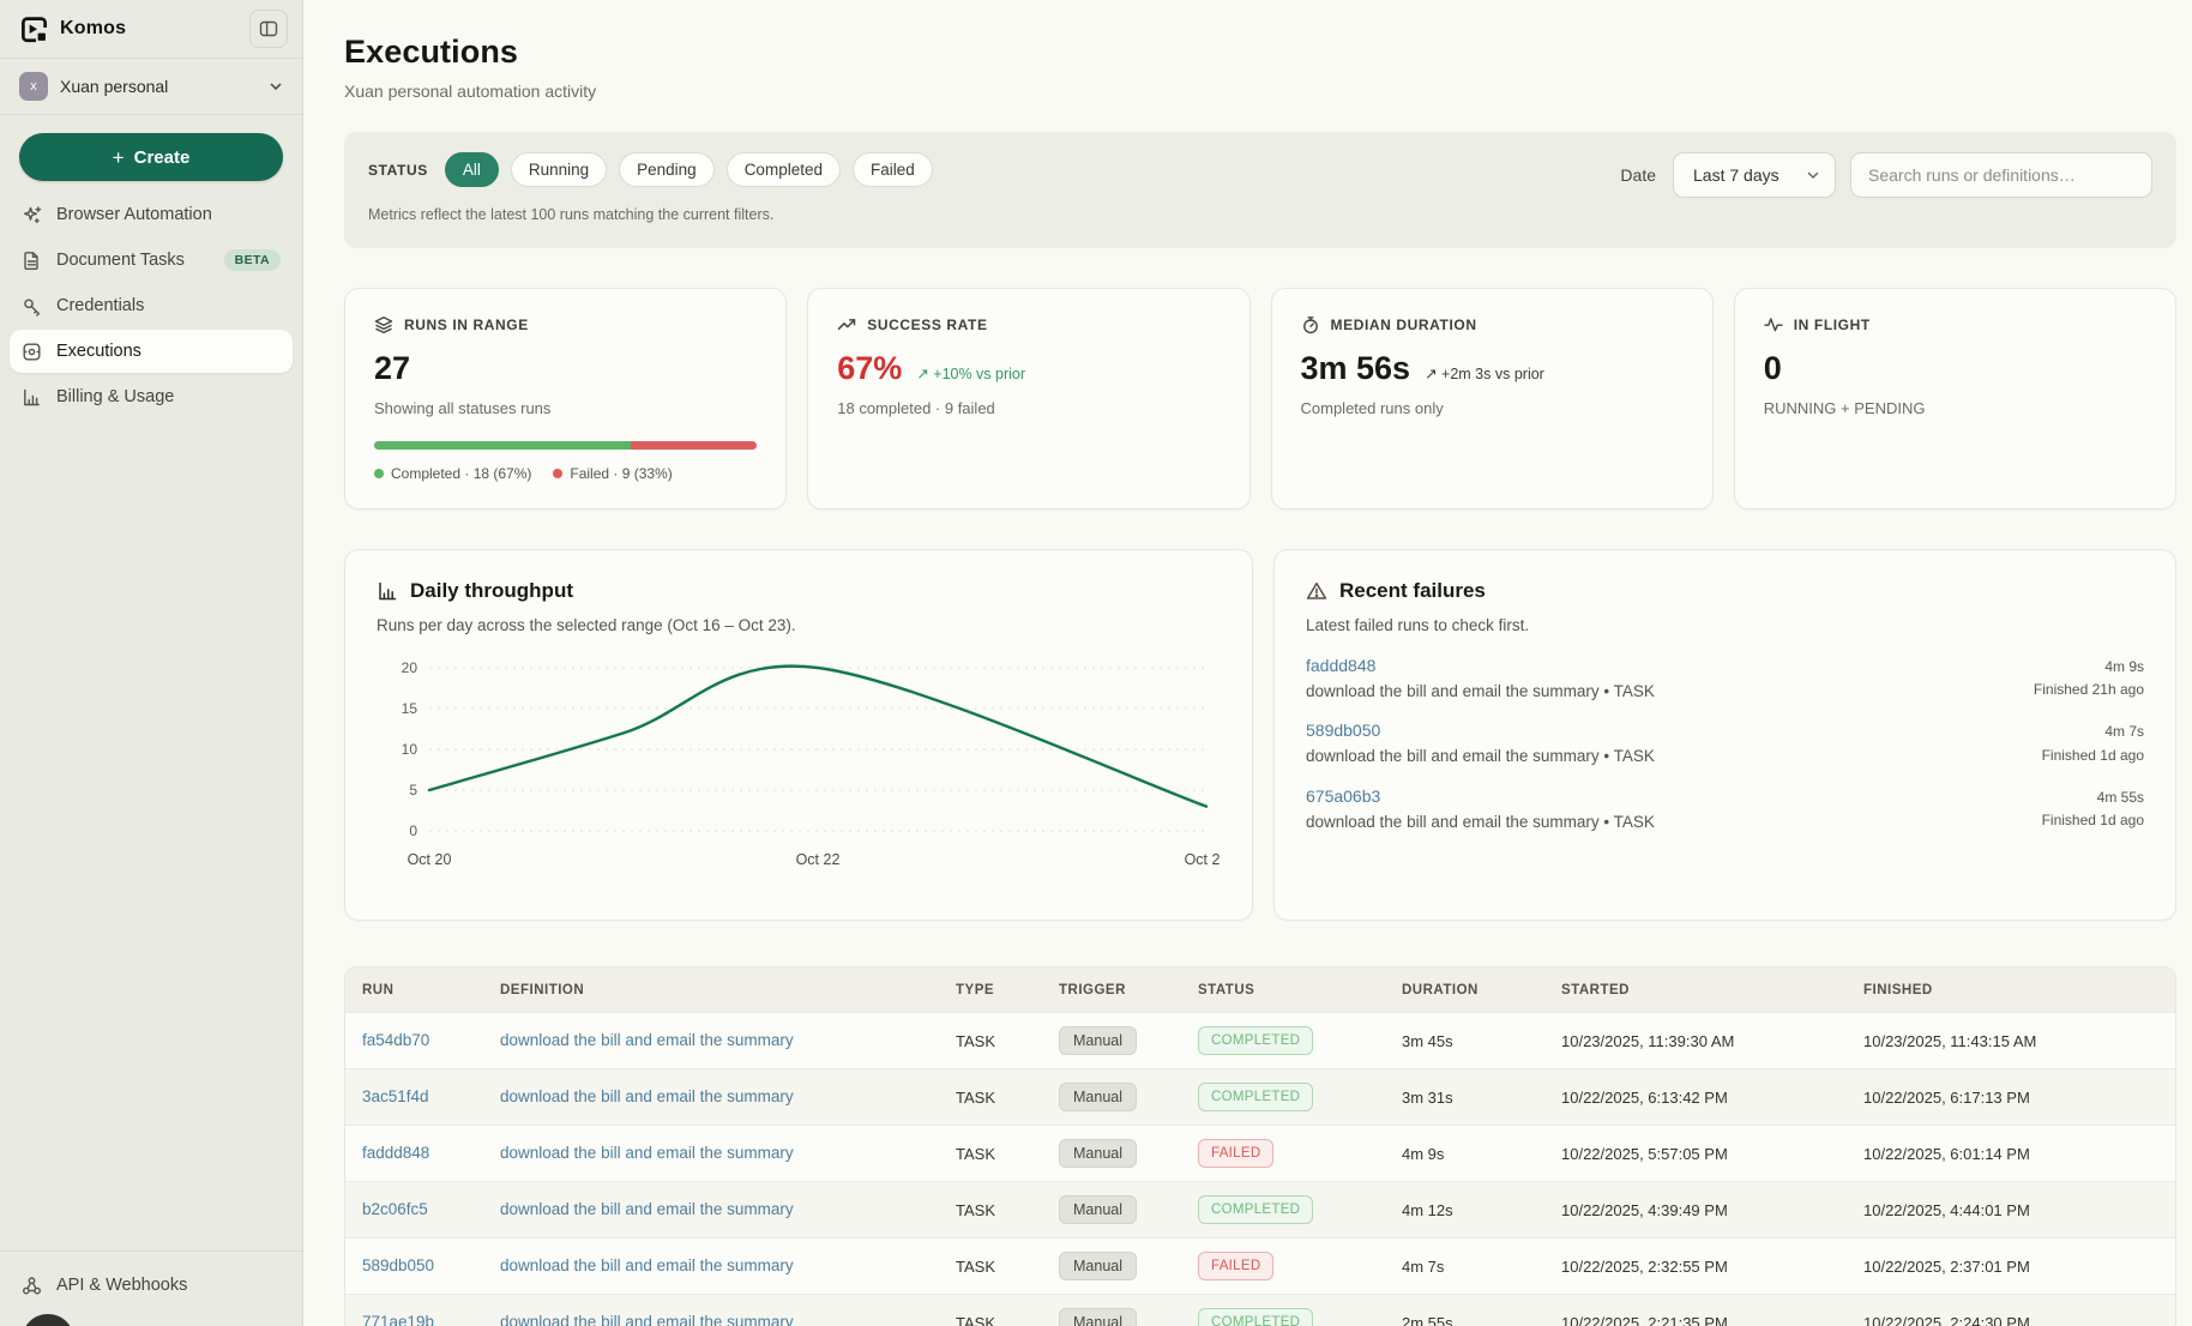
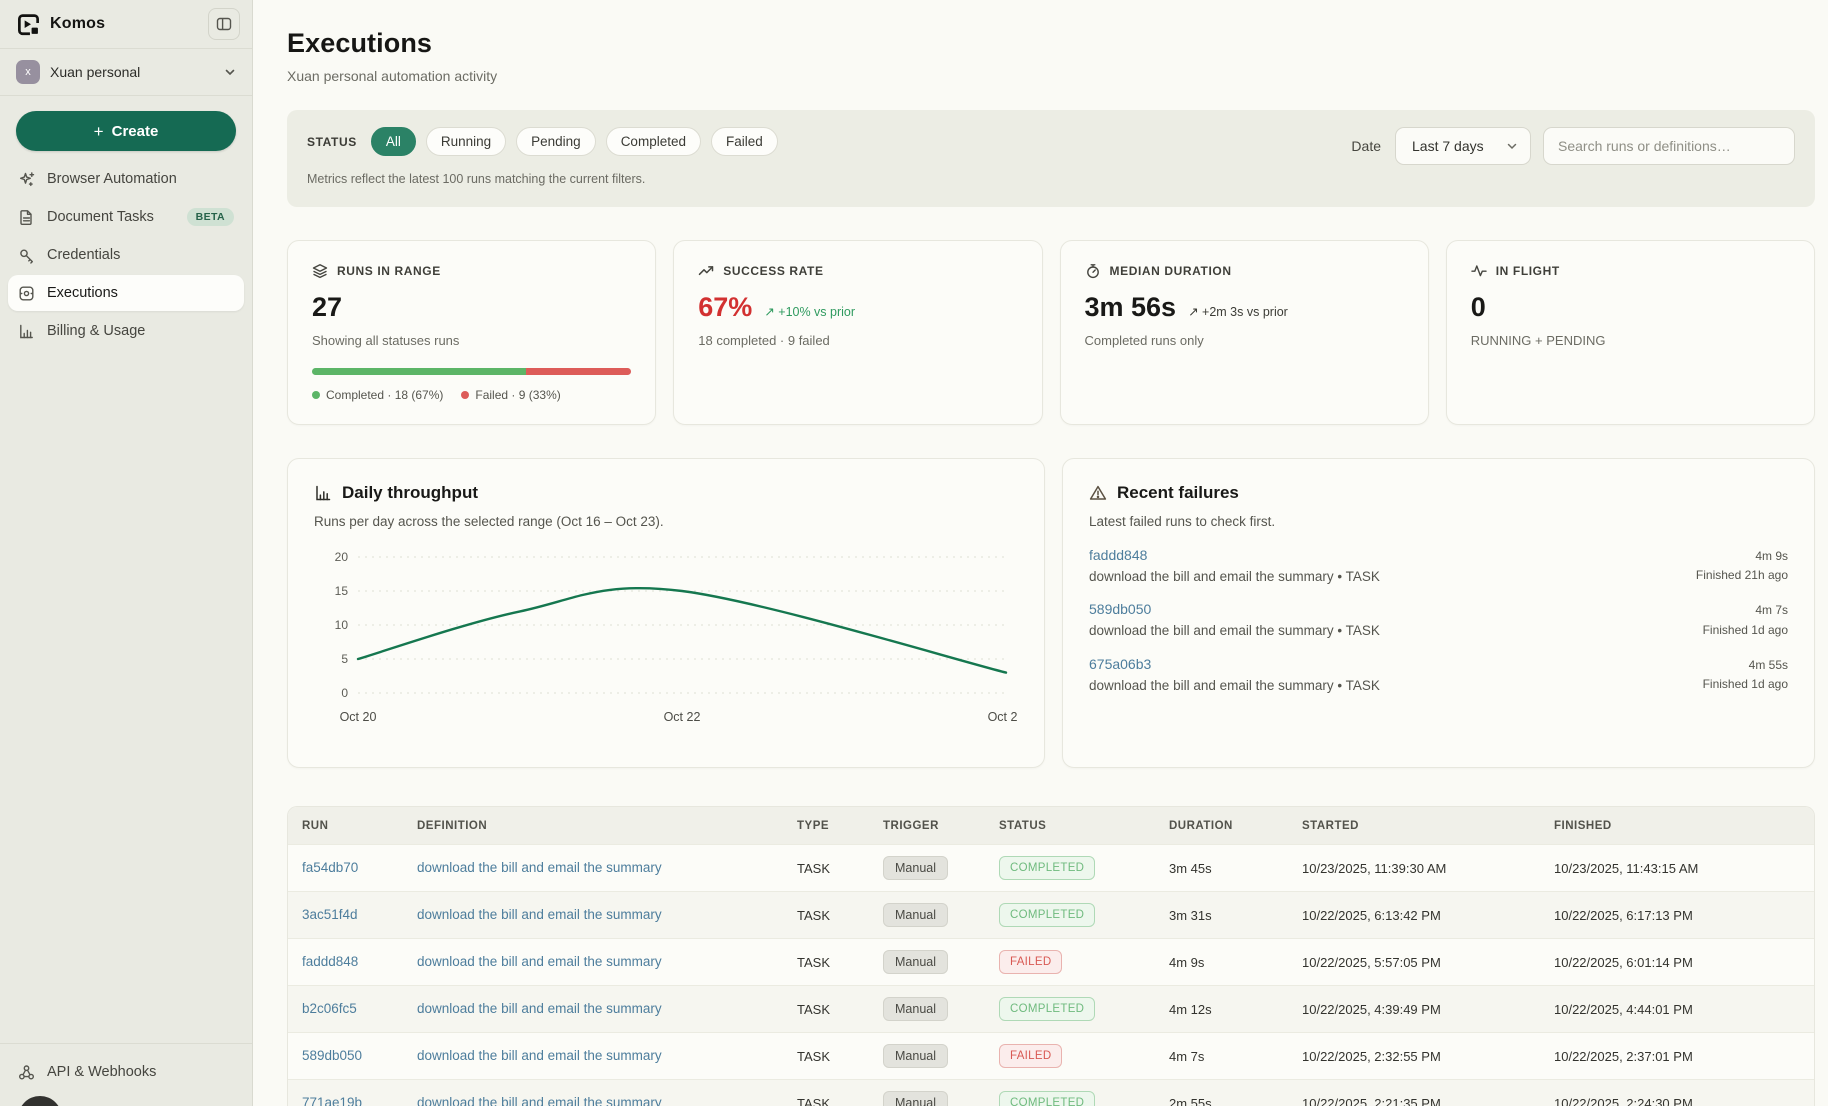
Oct 22: 20 -> 15
